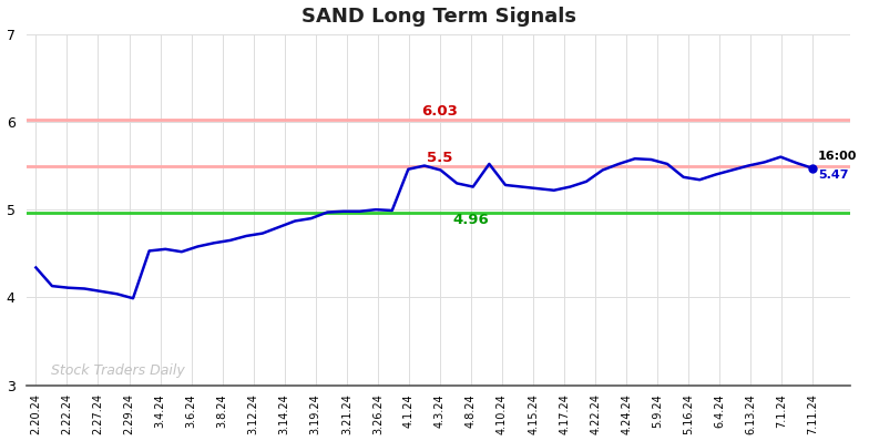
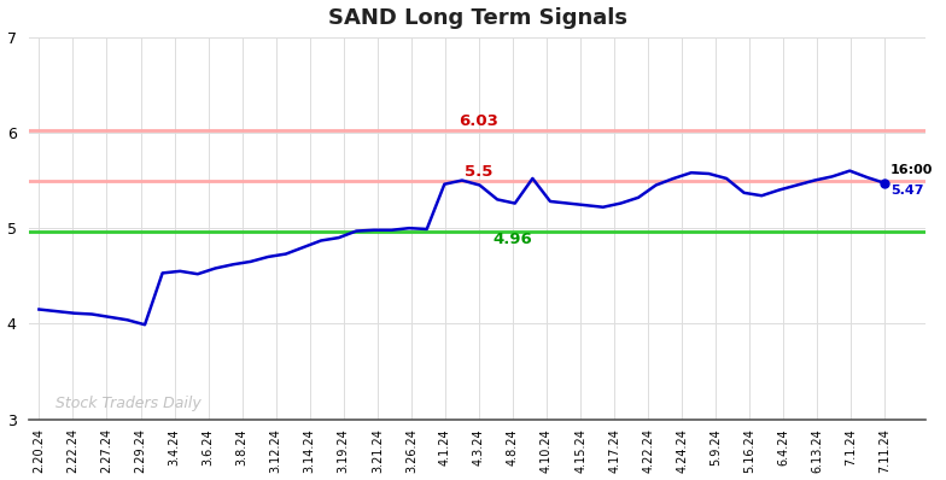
2.20.24: 4.34 -> 4.15
